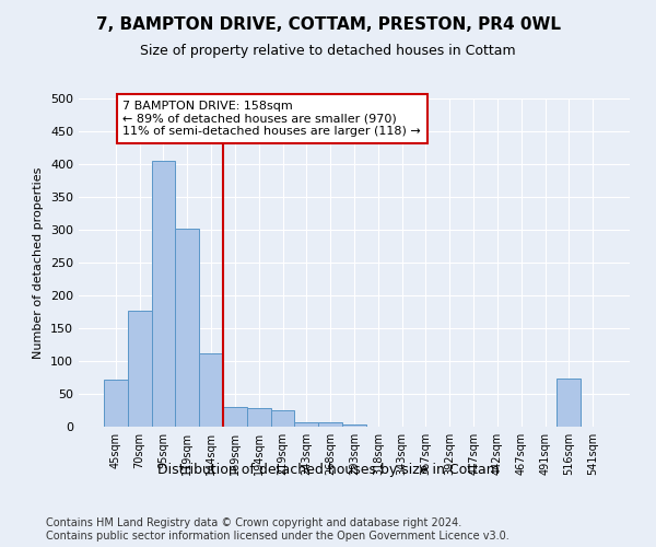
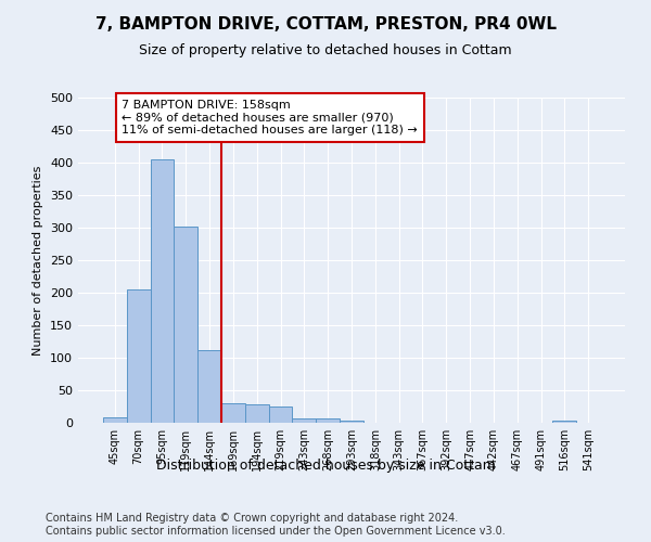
45sqm: 72 -> 8
70sqm: 176 -> 205
516sqm: 74 -> 3
